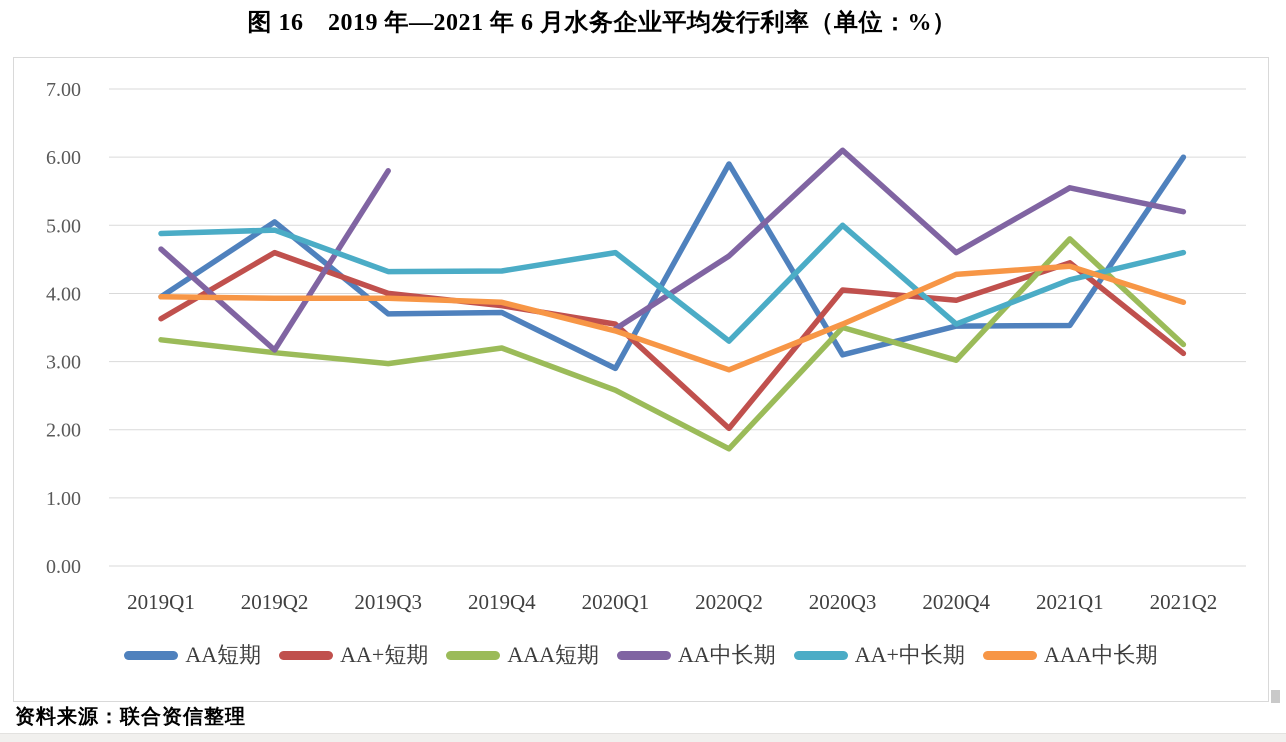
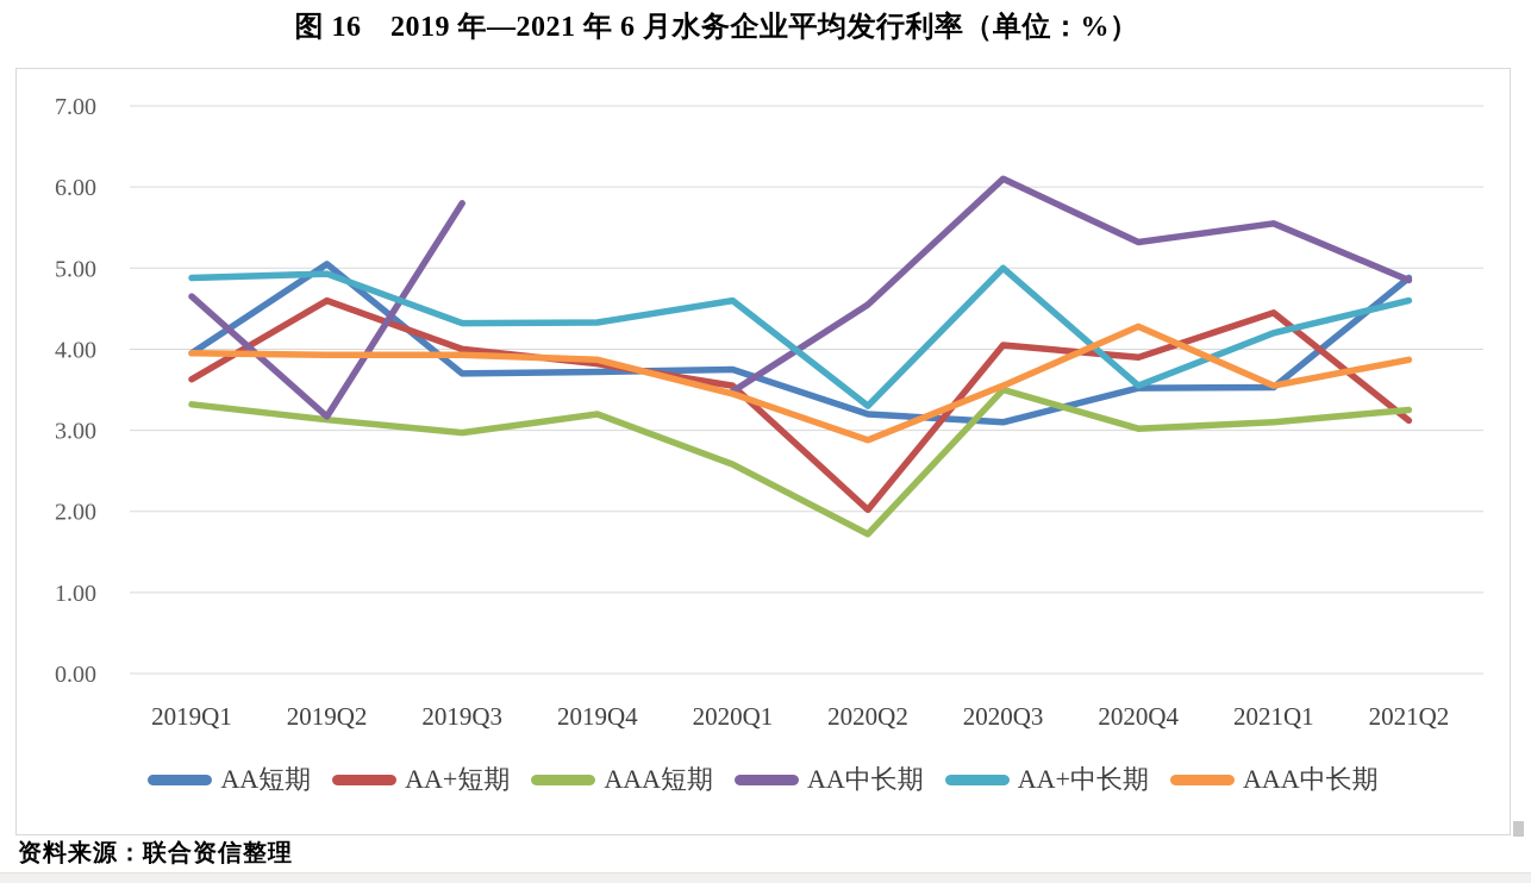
AA短期/2020Q1: 2.9 -> 3.8
AA短期/2020Q2: 5.9 -> 3.2
AA中长期/2020Q4: 4.6 -> 5.3
AAA短期/2021Q1: 4.8 -> 3.1
AAA中长期/2021Q1: 4.4 -> 3.5
AA短期/2021Q2: 6.0 -> 4.9
AA中长期/2021Q2: 5.2 -> 4.8
